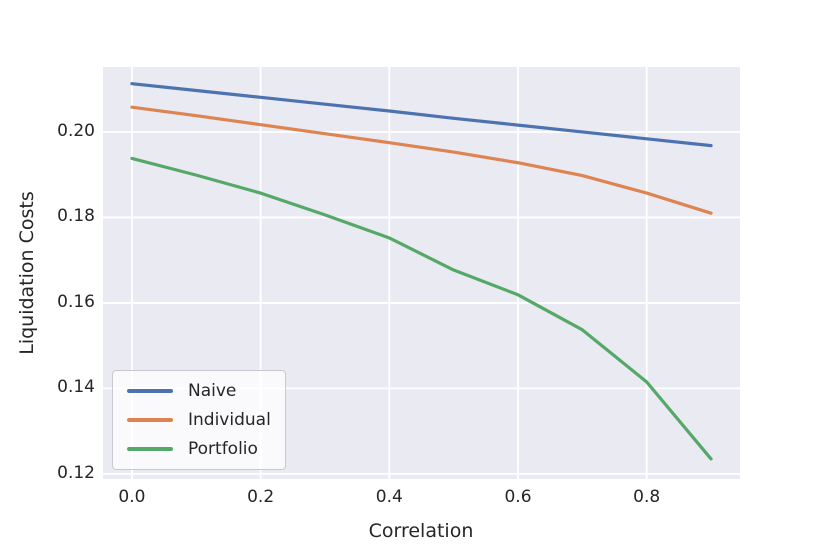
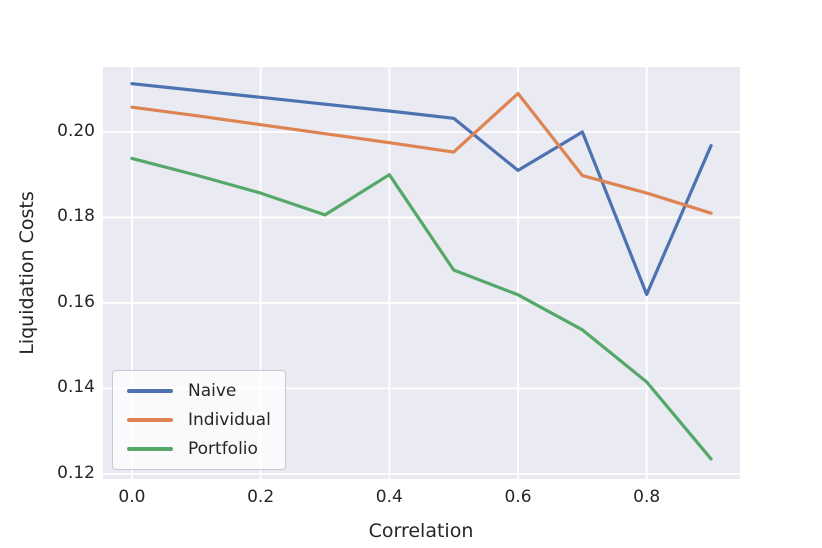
Portfolio/0.4: 0.175 -> 0.190
Naive/0.6: 0.202 -> 0.191
Individual/0.6: 0.193 -> 0.209
Naive/0.8: 0.198 -> 0.162
